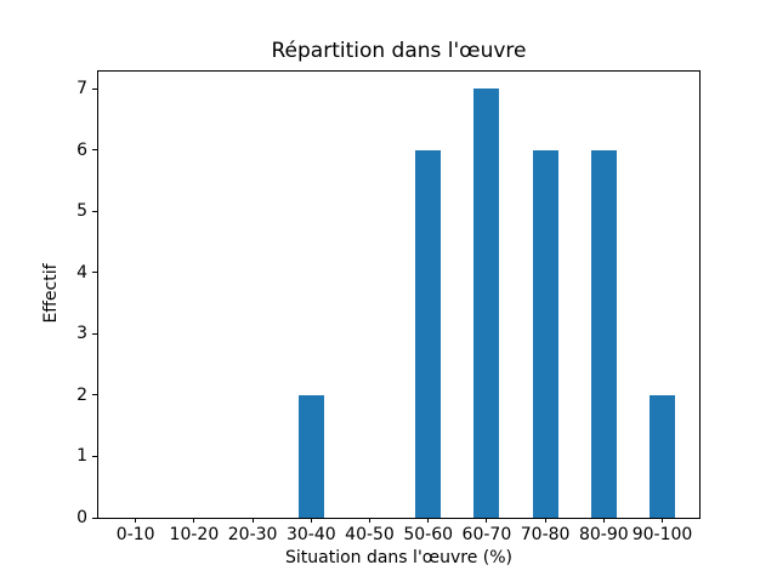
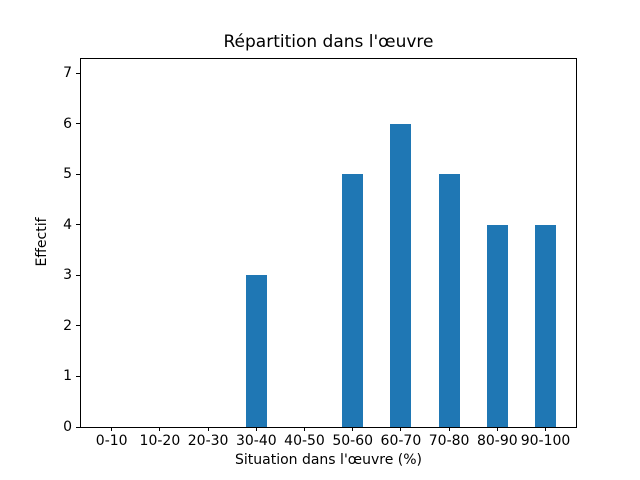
30-40: 2 -> 3
50-60: 6 -> 5
60-70: 7 -> 6
70-80: 6 -> 5
80-90: 6 -> 4
90-100: 2 -> 4
